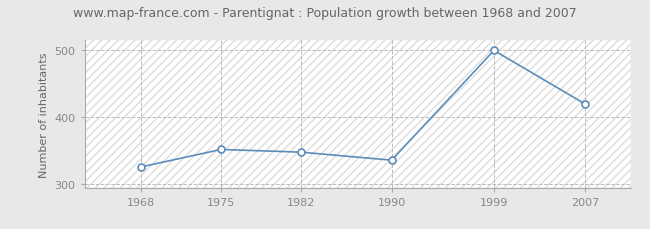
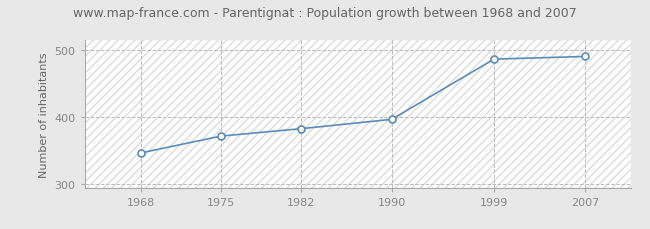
1968: 326 -> 347
1975: 352 -> 372
1982: 348 -> 383
1990: 336 -> 397
1999: 500 -> 487
2007: 420 -> 491
